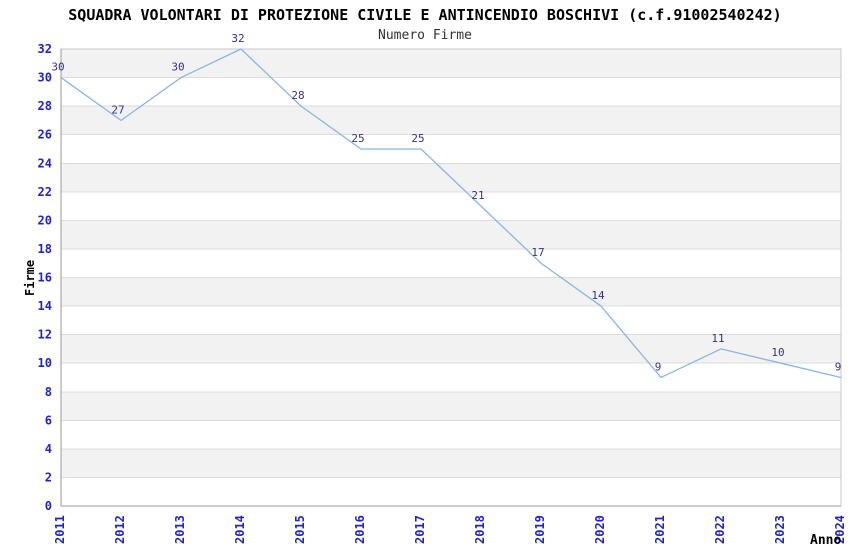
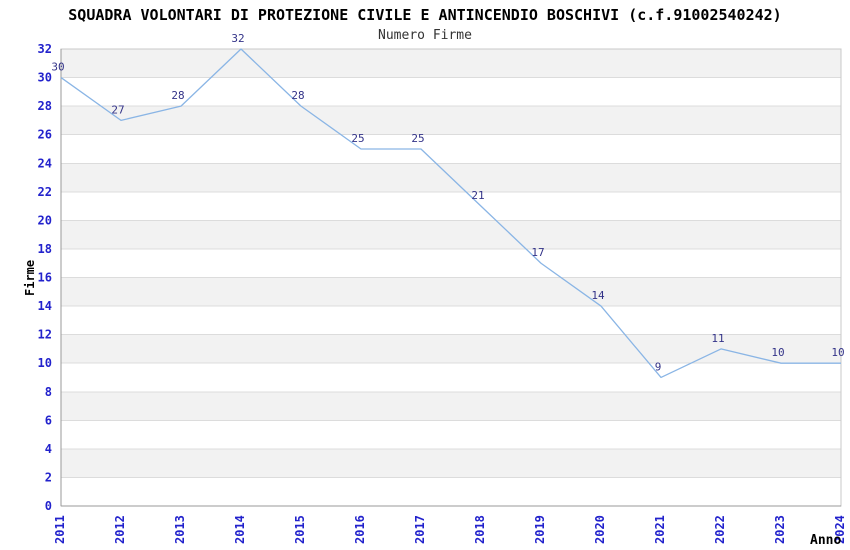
2013: 30 -> 28
2024: 9 -> 10
